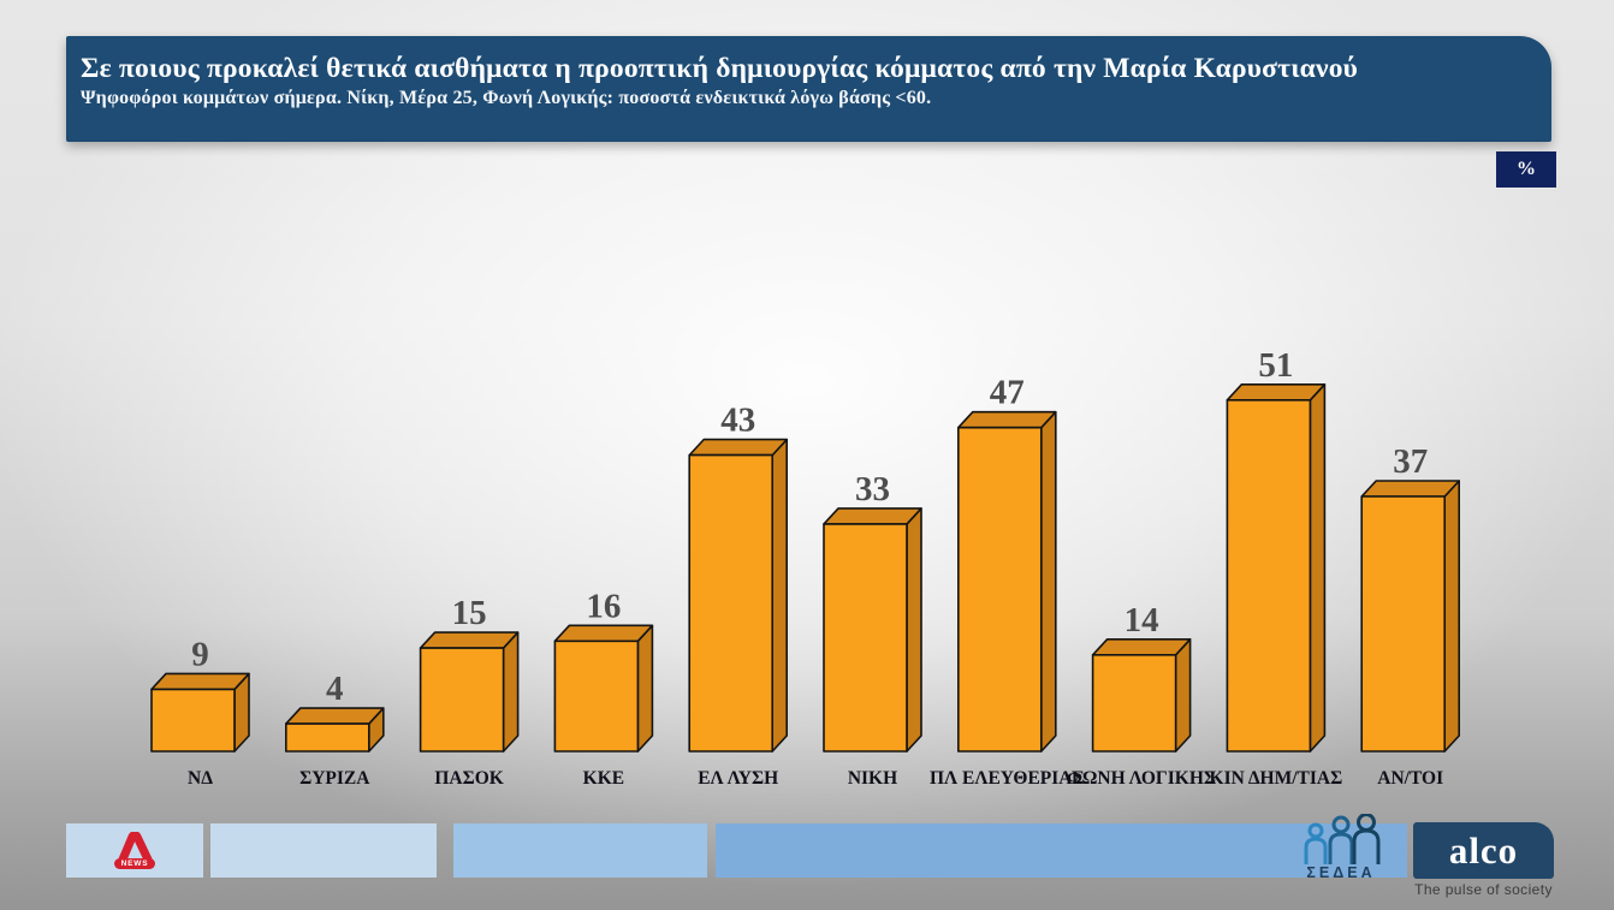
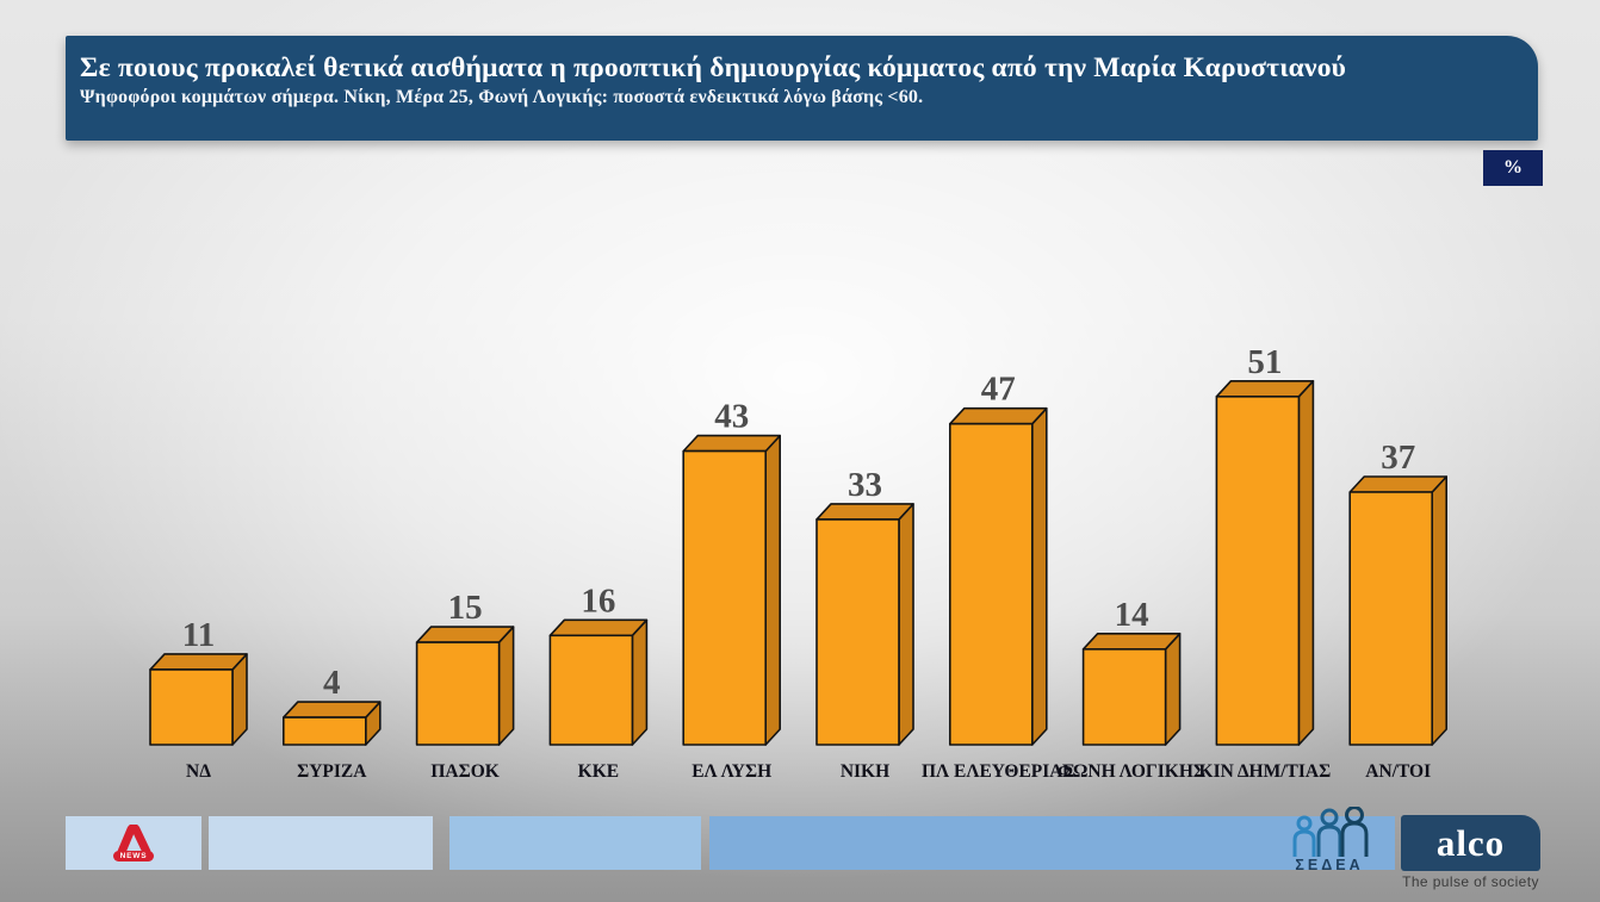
ΝΔ: 9 -> 11
